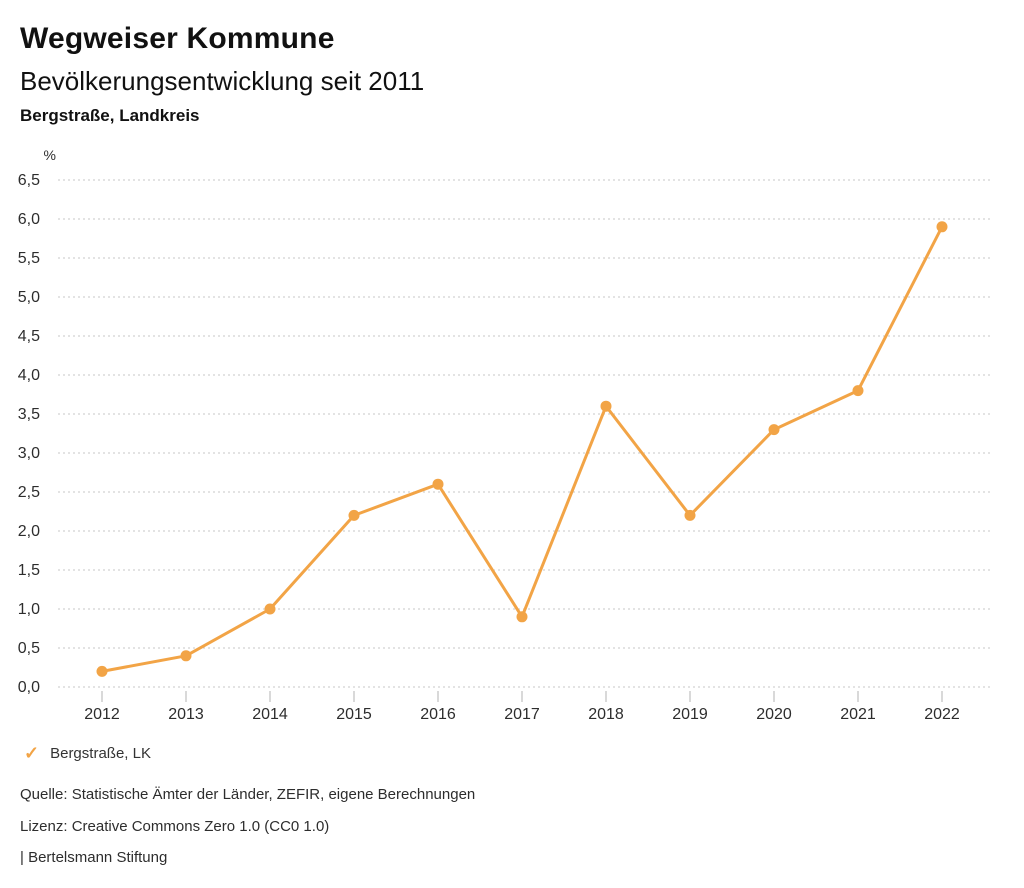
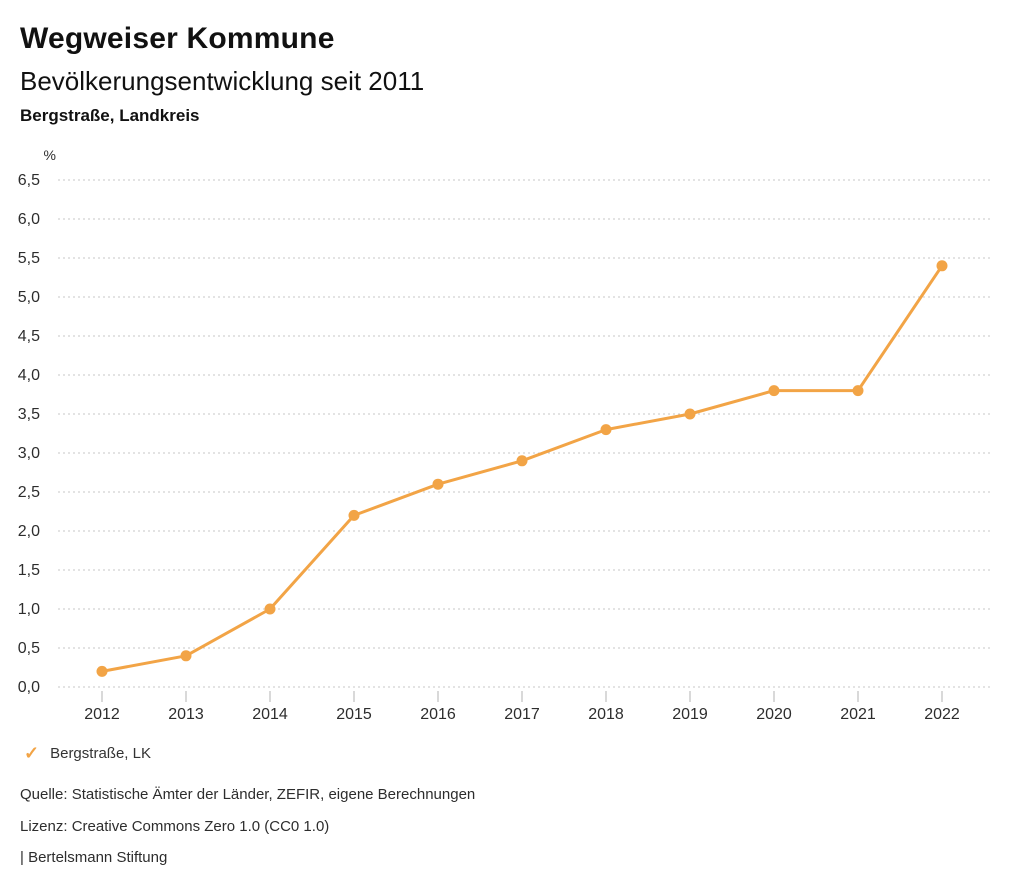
2017: 0,9 -> 2,9
2018: 3,6 -> 3,3
2019: 2,2 -> 3,5
2020: 3,3 -> 3,8
2022: 5,9 -> 5,4
